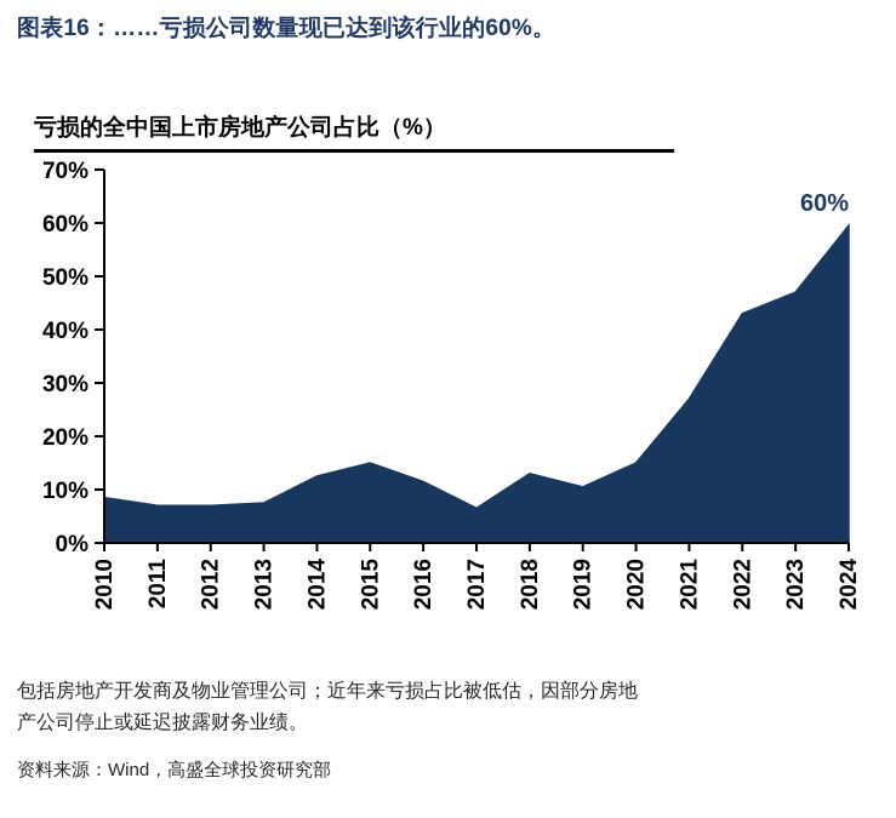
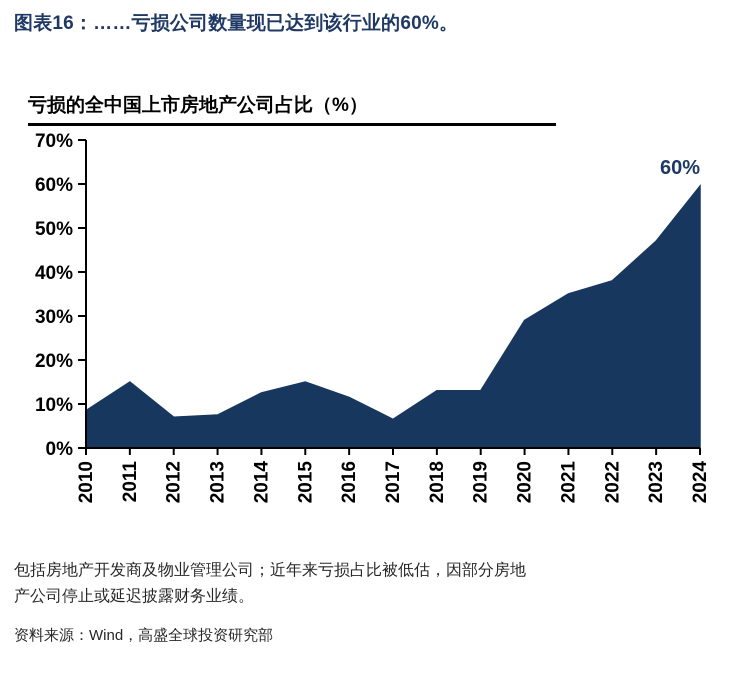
2011: 7% -> 15%
2019: 10% -> 13%
2020: 15% -> 29%
2021: 27% -> 35%
2022: 43% -> 38%
